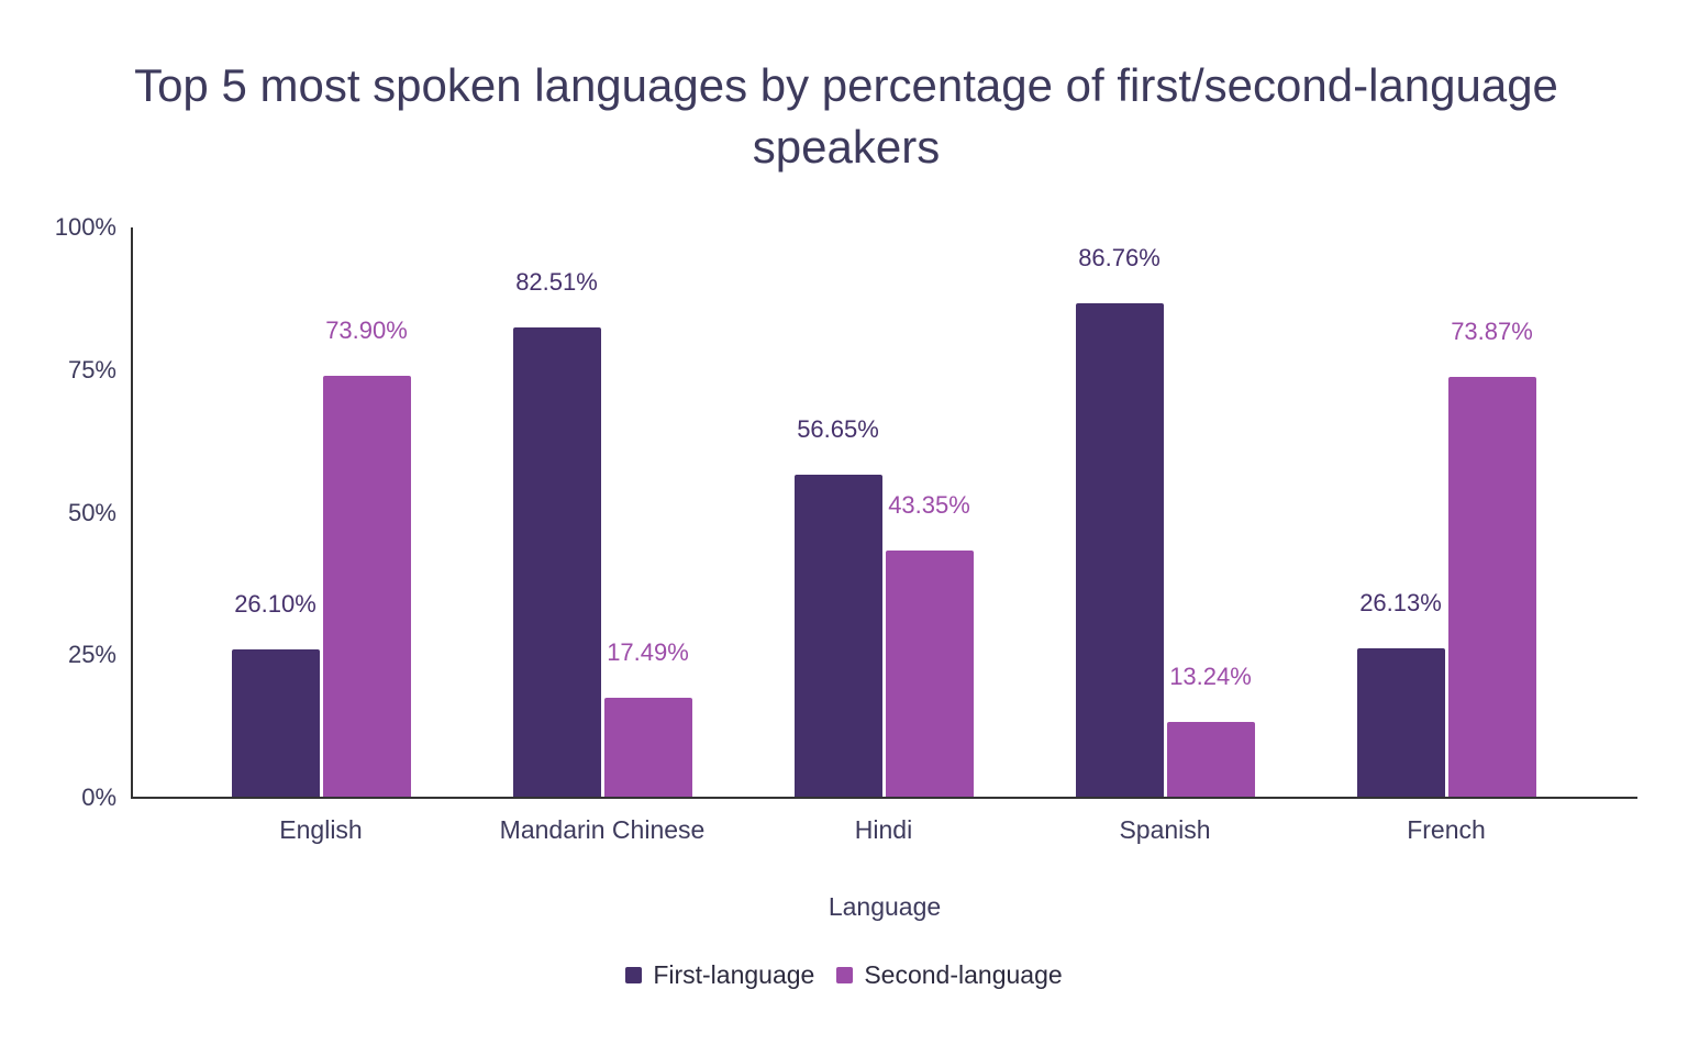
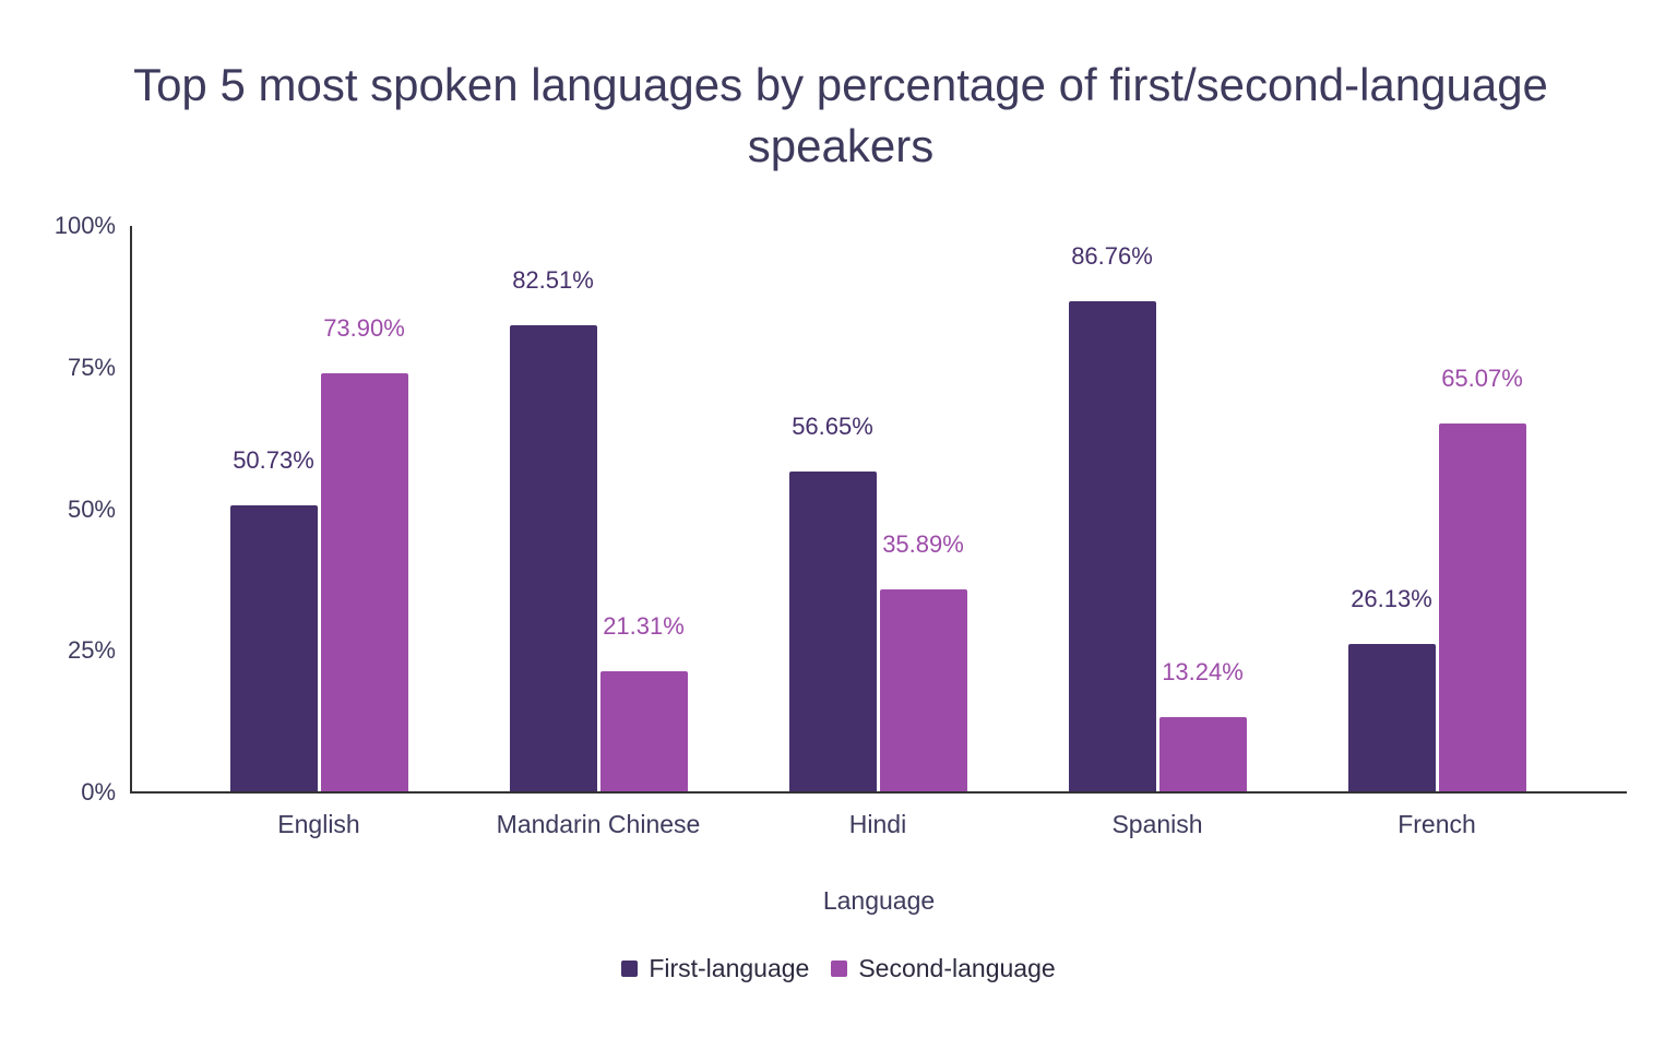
First-language/English: 26.10% -> 50.73%
Second-language/Mandarin Chinese: 17.49% -> 21.31%
Second-language/Hindi: 43.35% -> 35.89%
Second-language/French: 73.87% -> 65.07%
